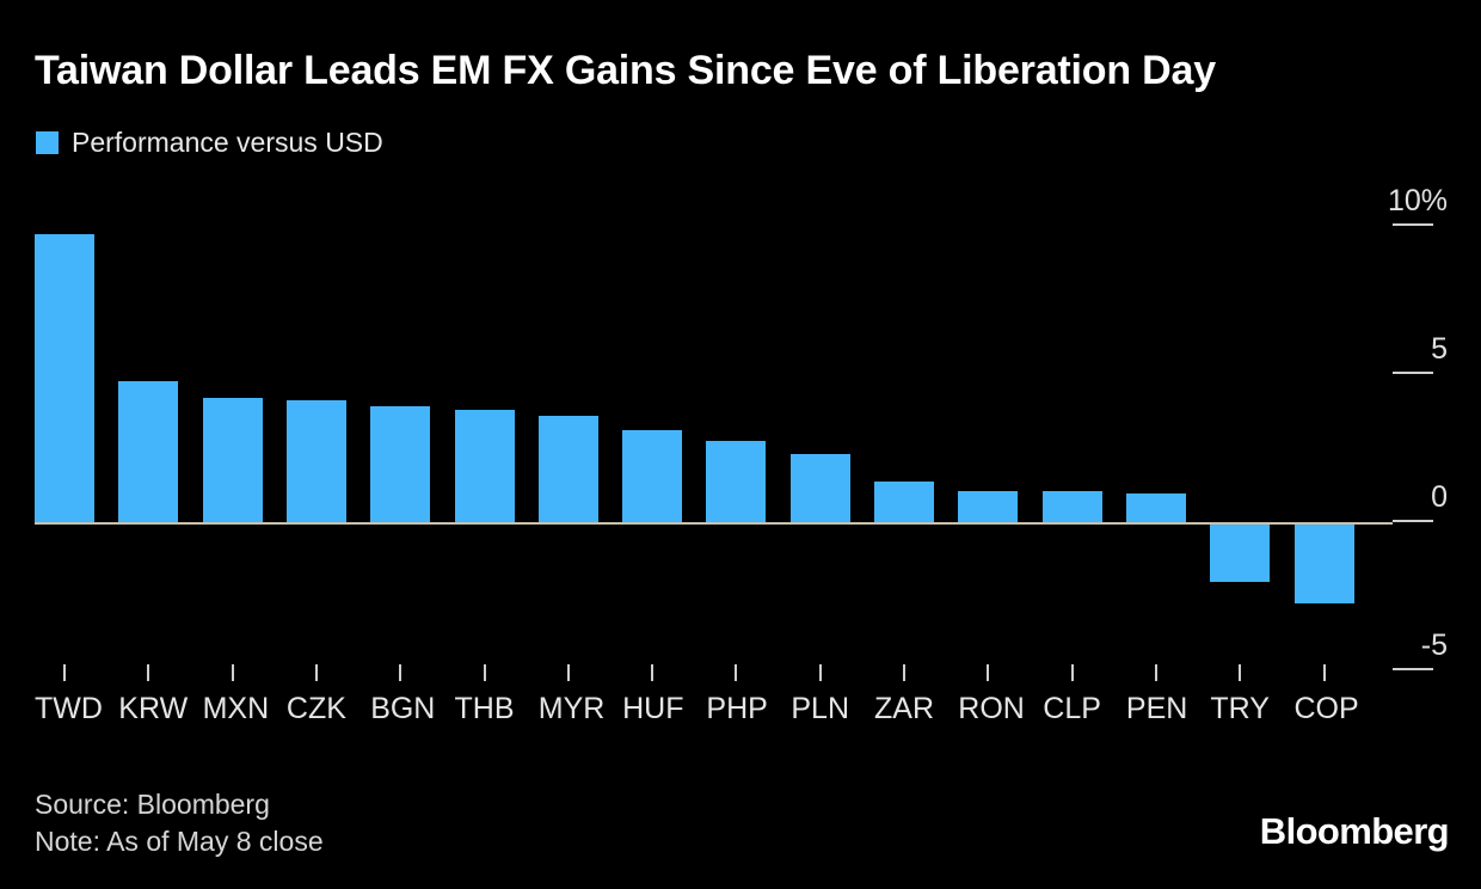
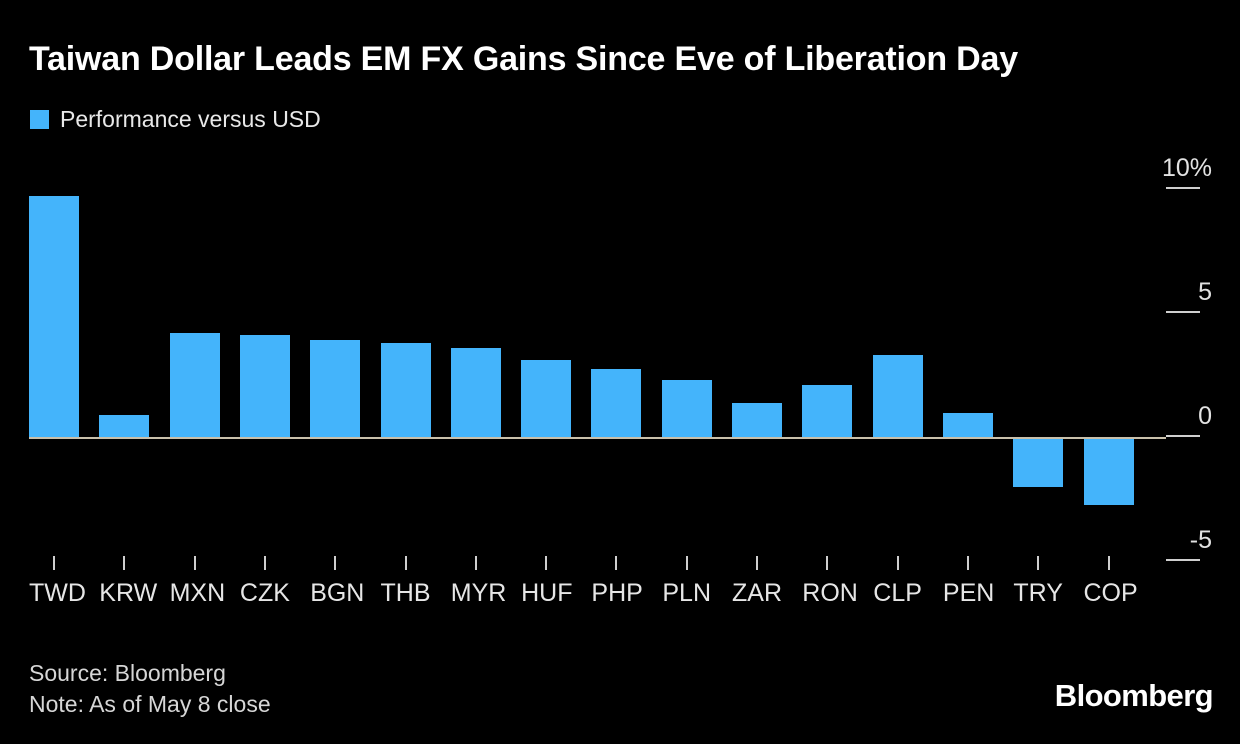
KRW: 4.8% -> 0.9%
RON: 1.1% -> 2.1%
CLP: 1.1% -> 3.3%
